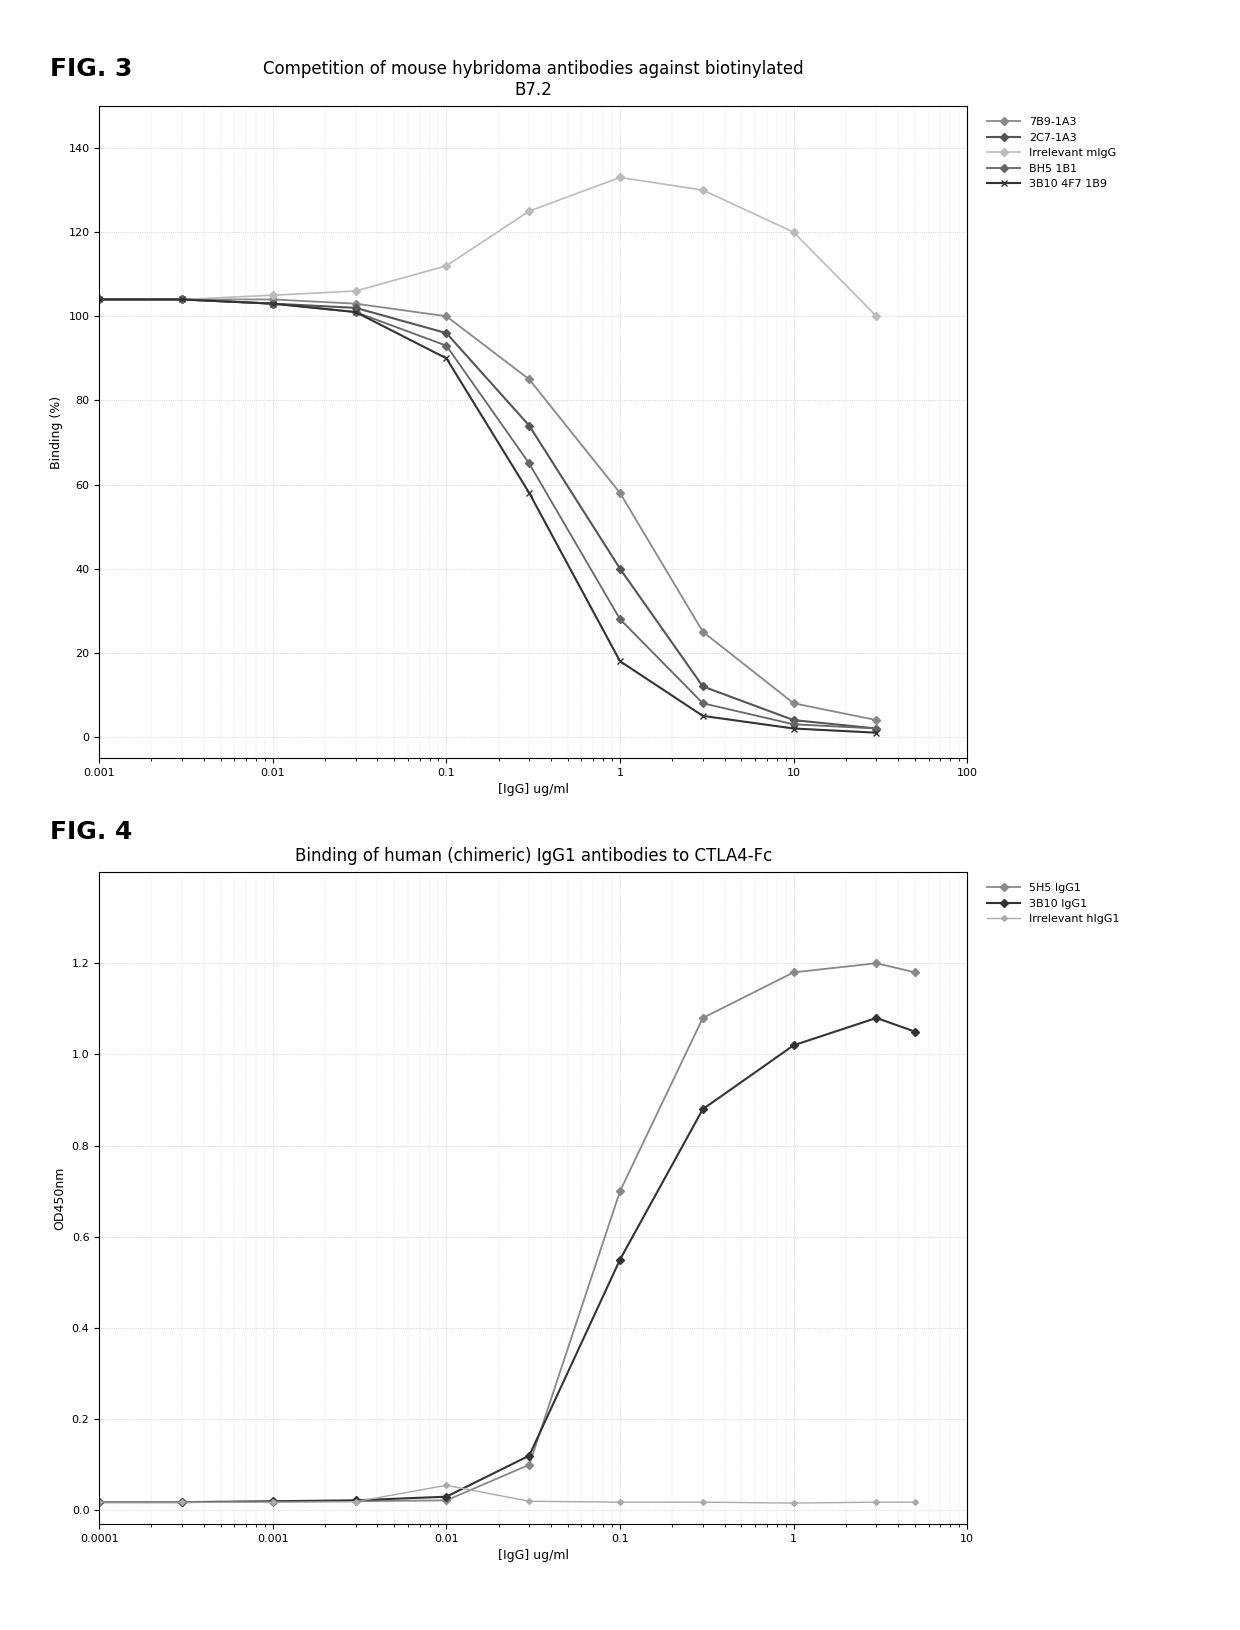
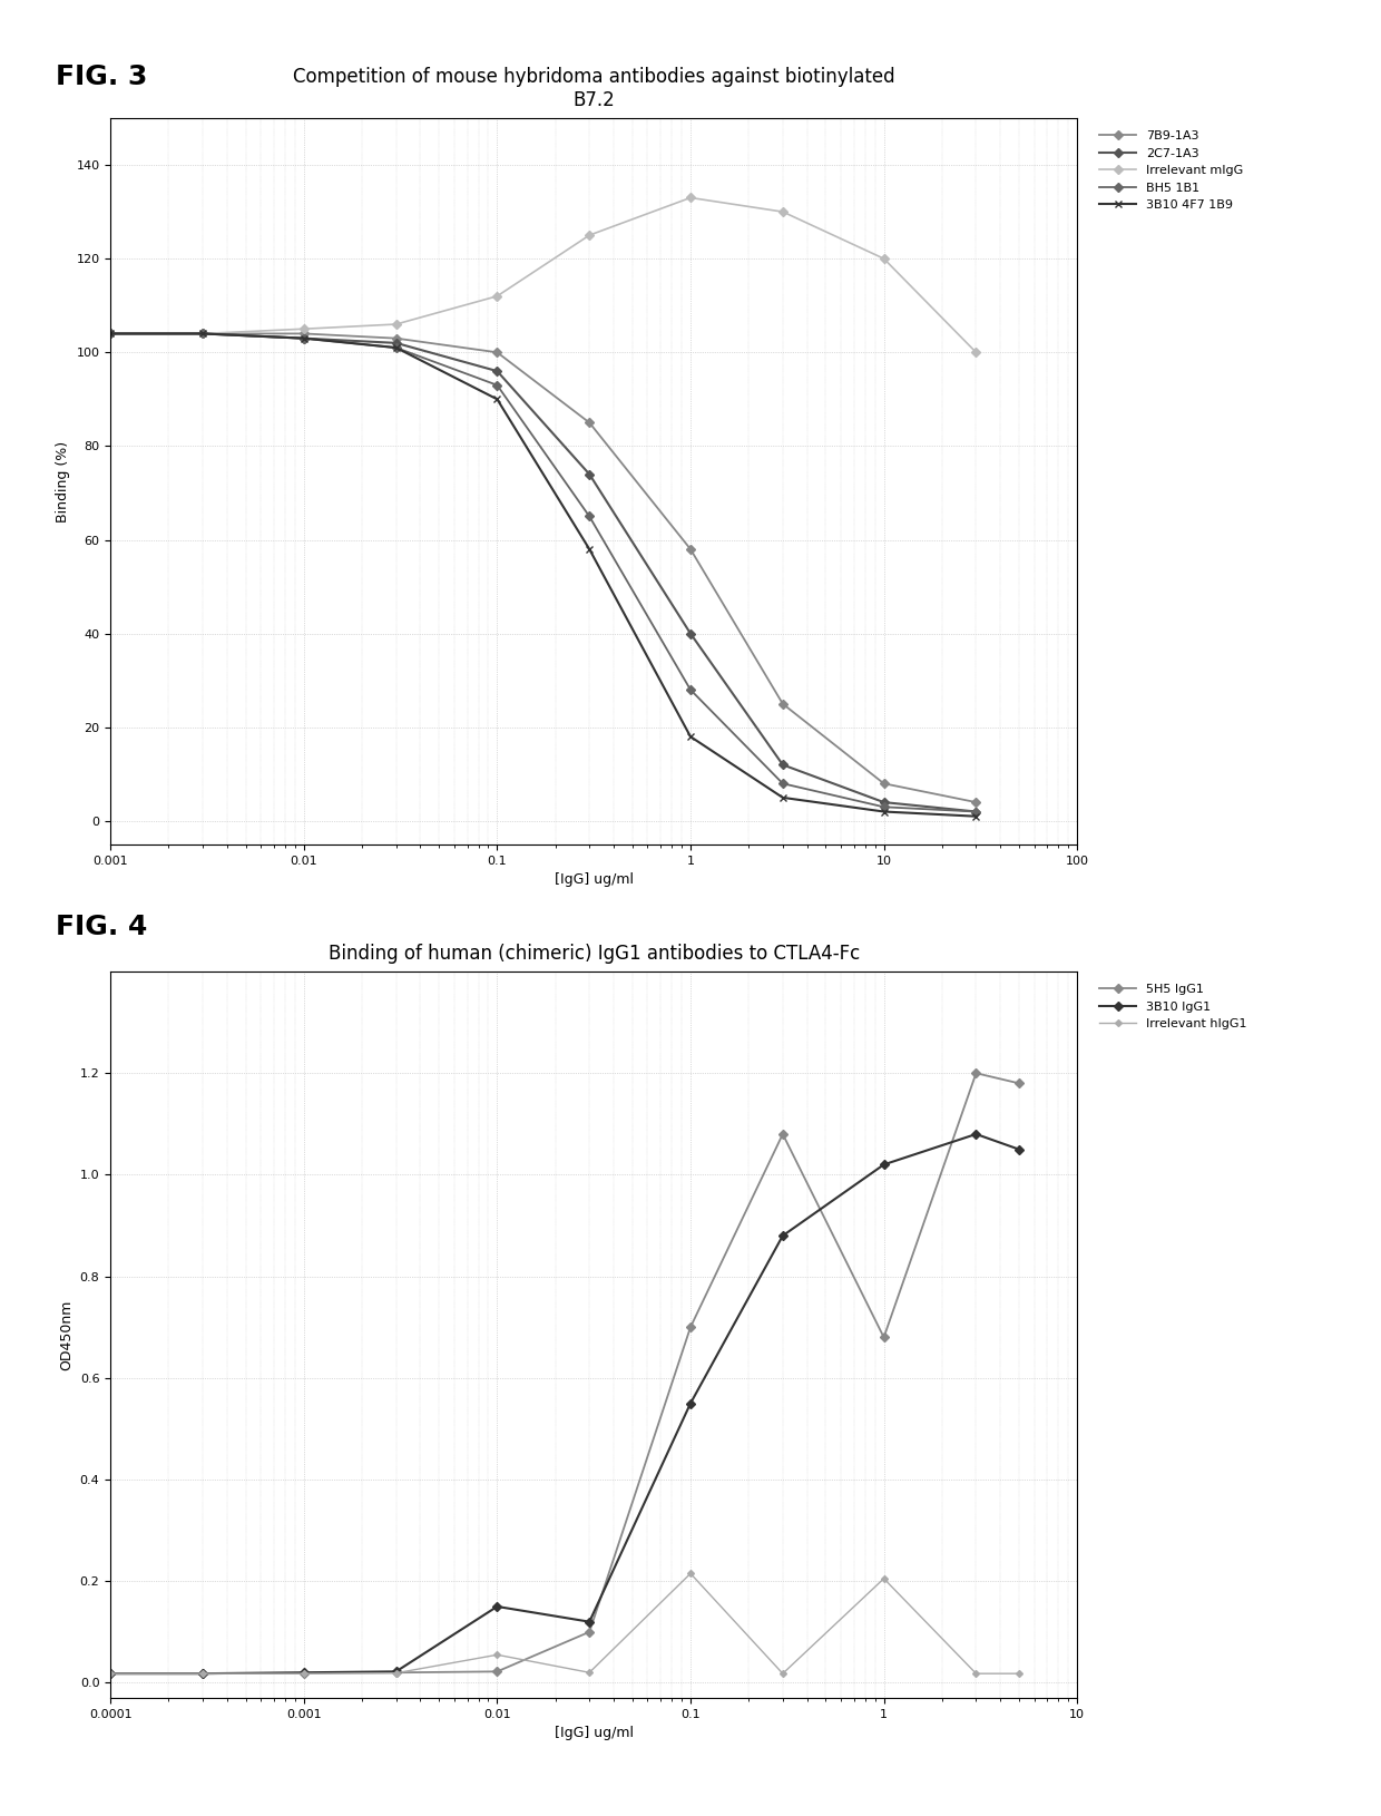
Binding of human (chimeric) IgG1 antibodies to CTLA4-Fc/3B10 IgG1/0.01: 0.030 -> 0.150
Binding of human (chimeric) IgG1 antibodies to CTLA4-Fc/Irrelevant hIgG1/0.1: 0.018 -> 0.215
Binding of human (chimeric) IgG1 antibodies to CTLA4-Fc/5H5 IgG1/1: 1.180 -> 0.680
Binding of human (chimeric) IgG1 antibodies to CTLA4-Fc/Irrelevant hIgG1/1: 0.016 -> 0.205
